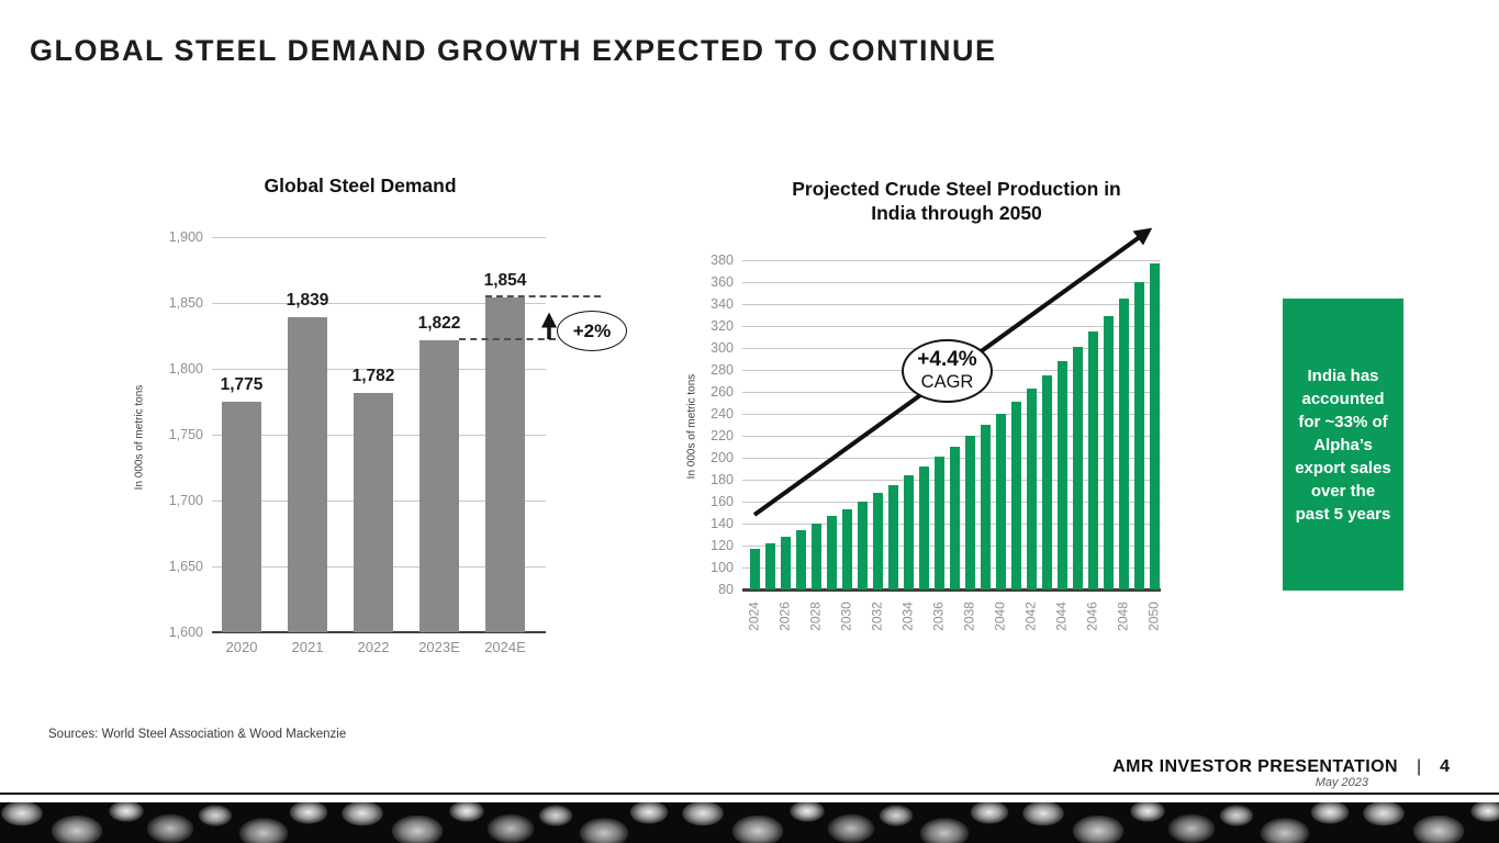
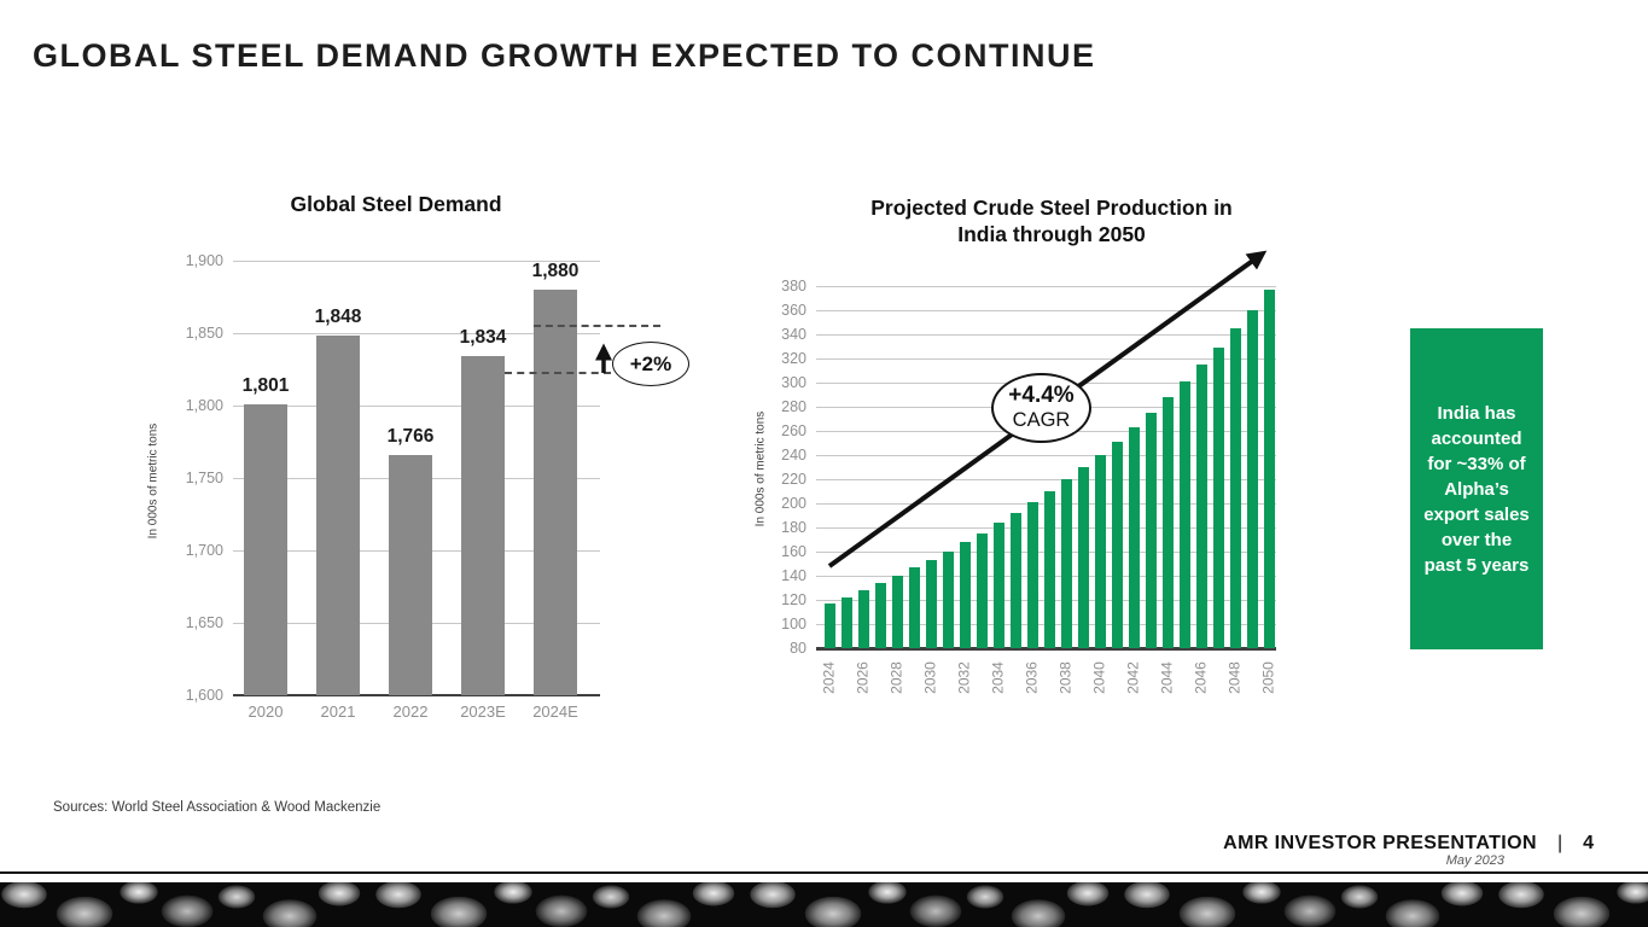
Global Steel Demand/2020: 1,775 -> 1,801
Global Steel Demand/2021: 1,839 -> 1,848
Global Steel Demand/2022: 1,782 -> 1,766
Global Steel Demand/2023E: 1,822 -> 1,834
Global Steel Demand/2024E: 1,854 -> 1,880
